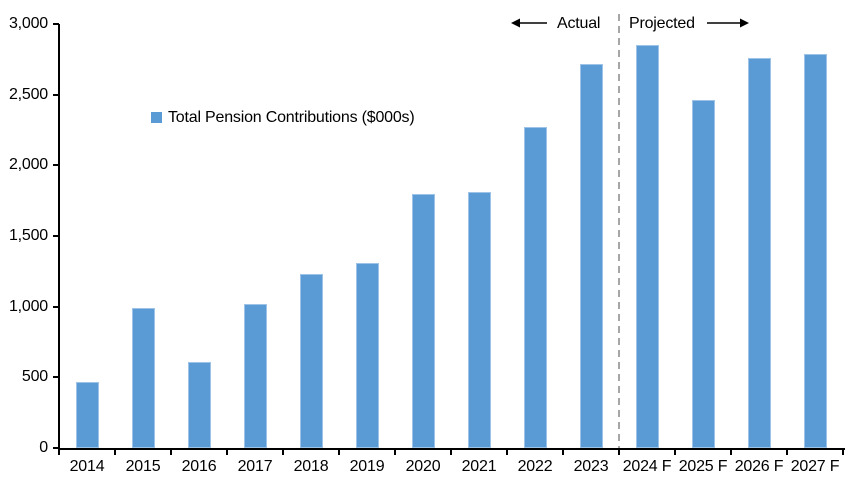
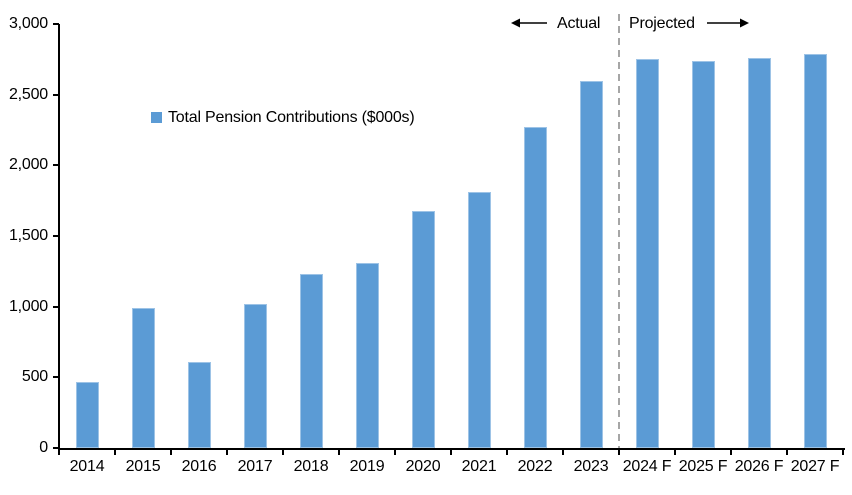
2020: 1800 -> 1680
2023: 2720 -> 2600
2024 F: 2850 -> 2750
2025 F: 2460 -> 2740
